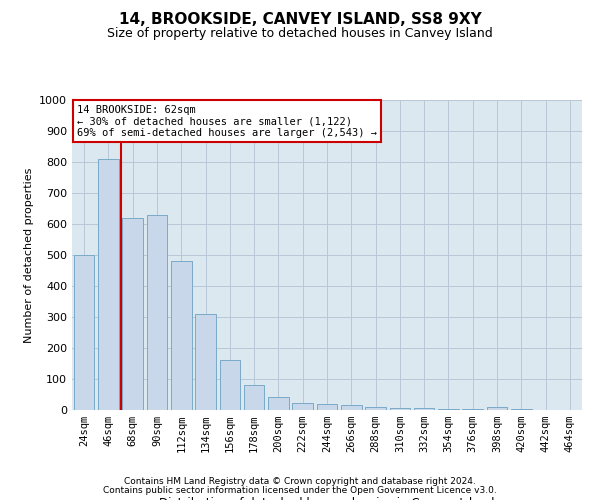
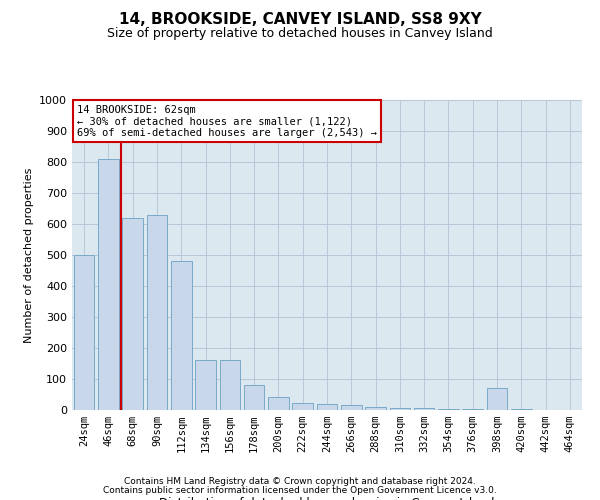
134sqm: 310 -> 160
398sqm: 10 -> 70
